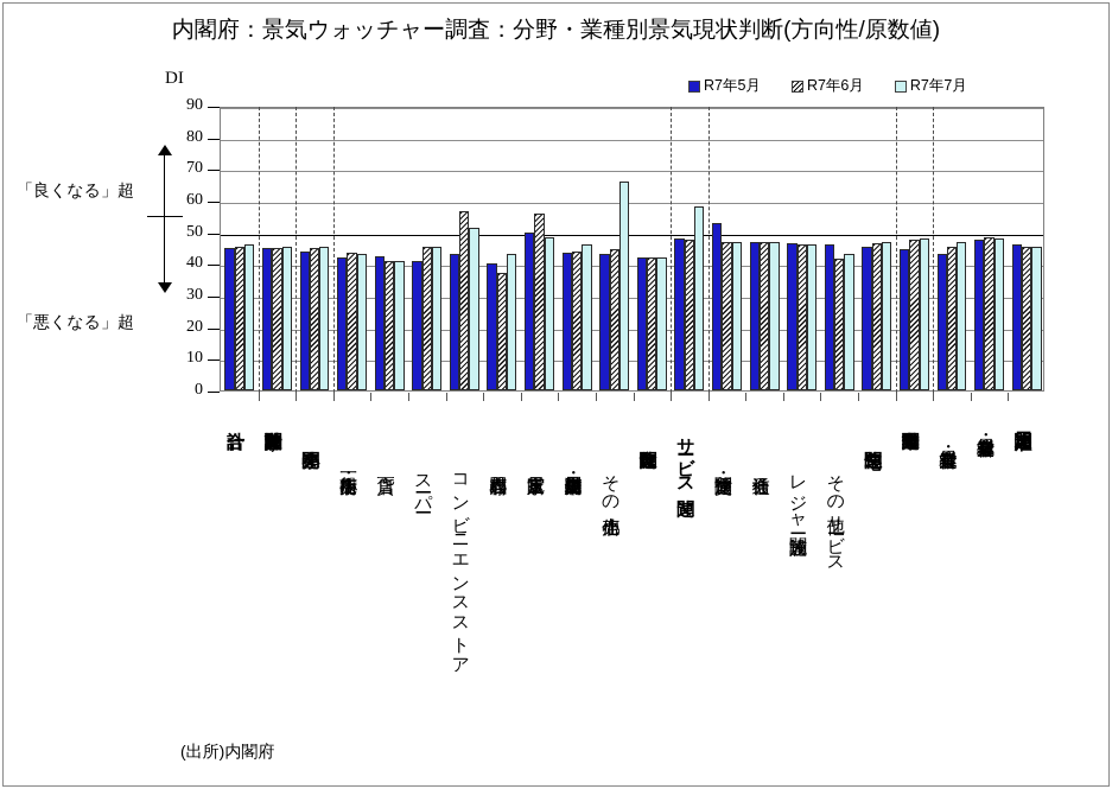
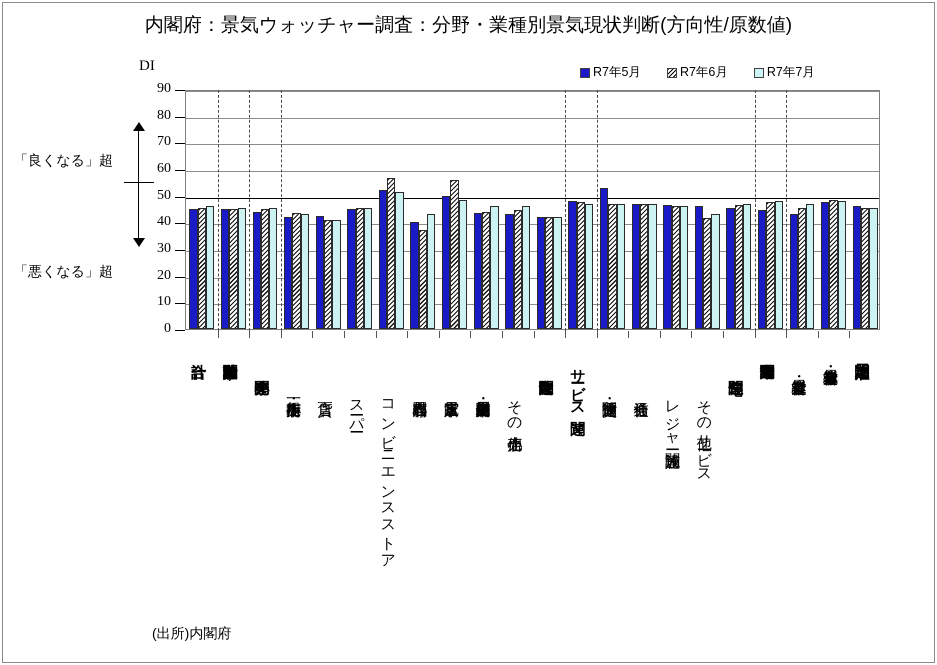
R7年5月/スーパー: 41 -> 45
R7年5月/コンビニエンスストア: 43 -> 52
R7年7月/その他小売店: 66 -> 46
R7年7月/サービス関連: 58 -> 47
